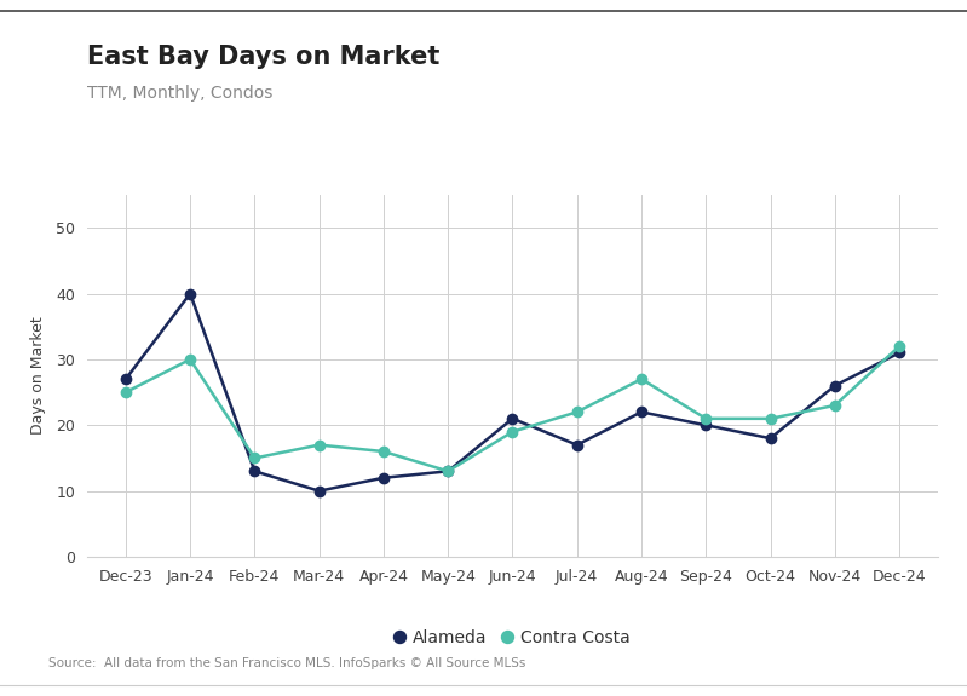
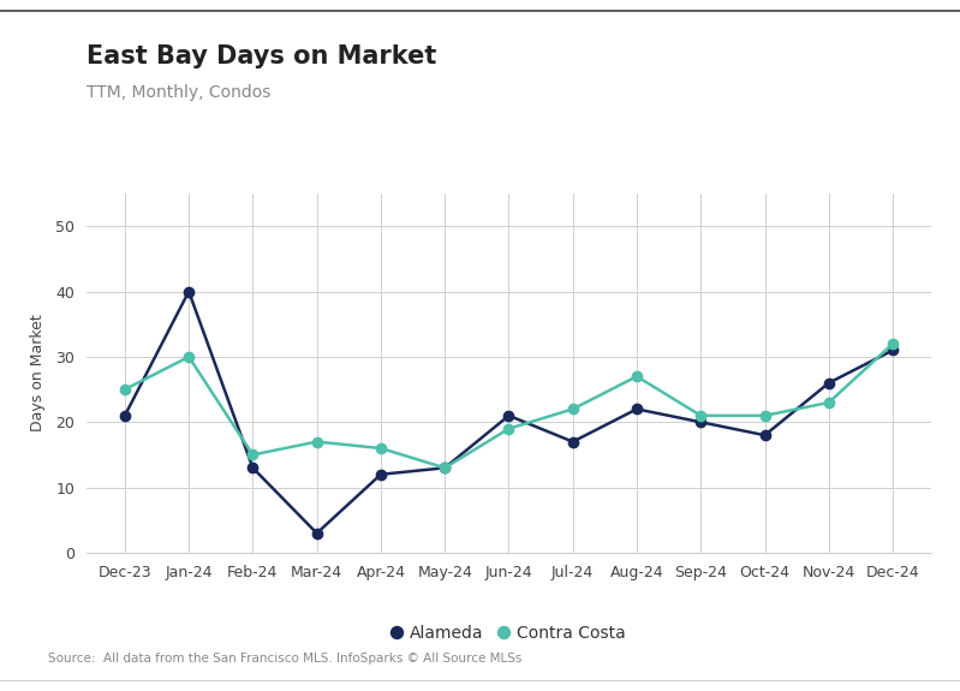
Alameda/Dec-23: 27 -> 21
Alameda/Mar-24: 10 -> 3
